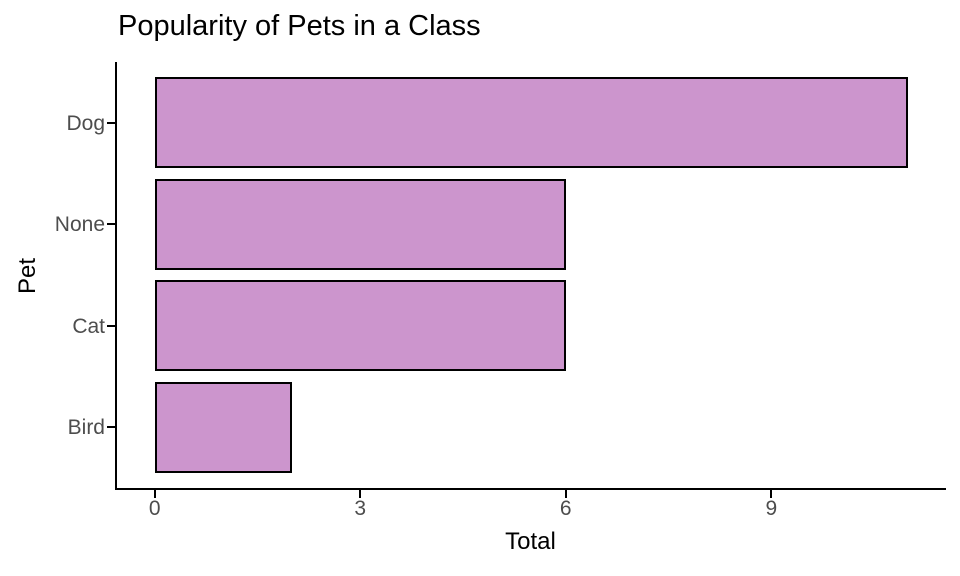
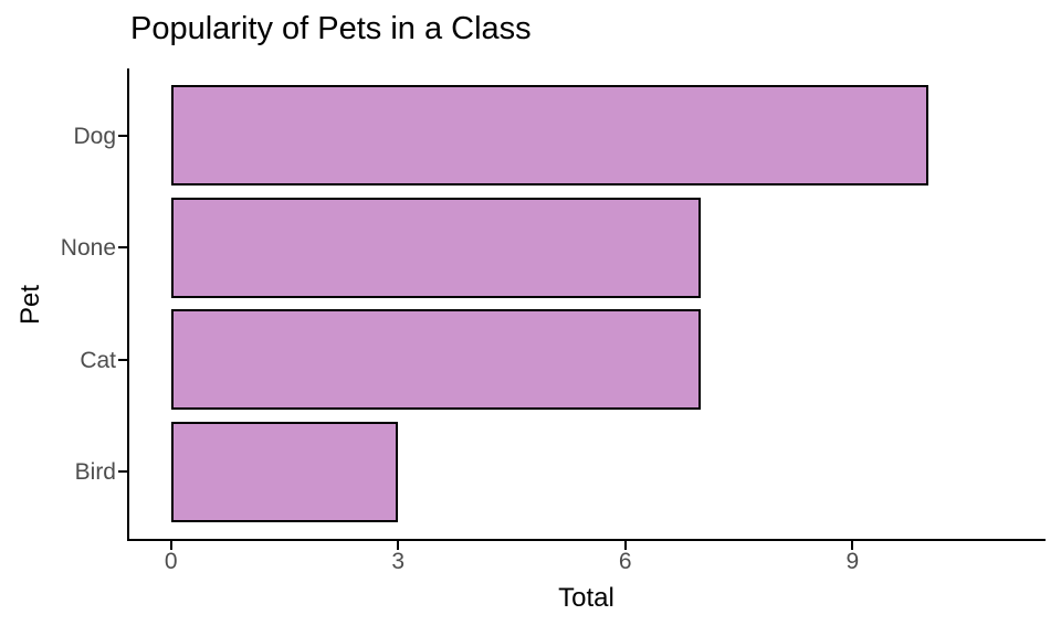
Dog: 11 -> 10
None: 6 -> 7
Cat: 6 -> 7
Bird: 2 -> 3
